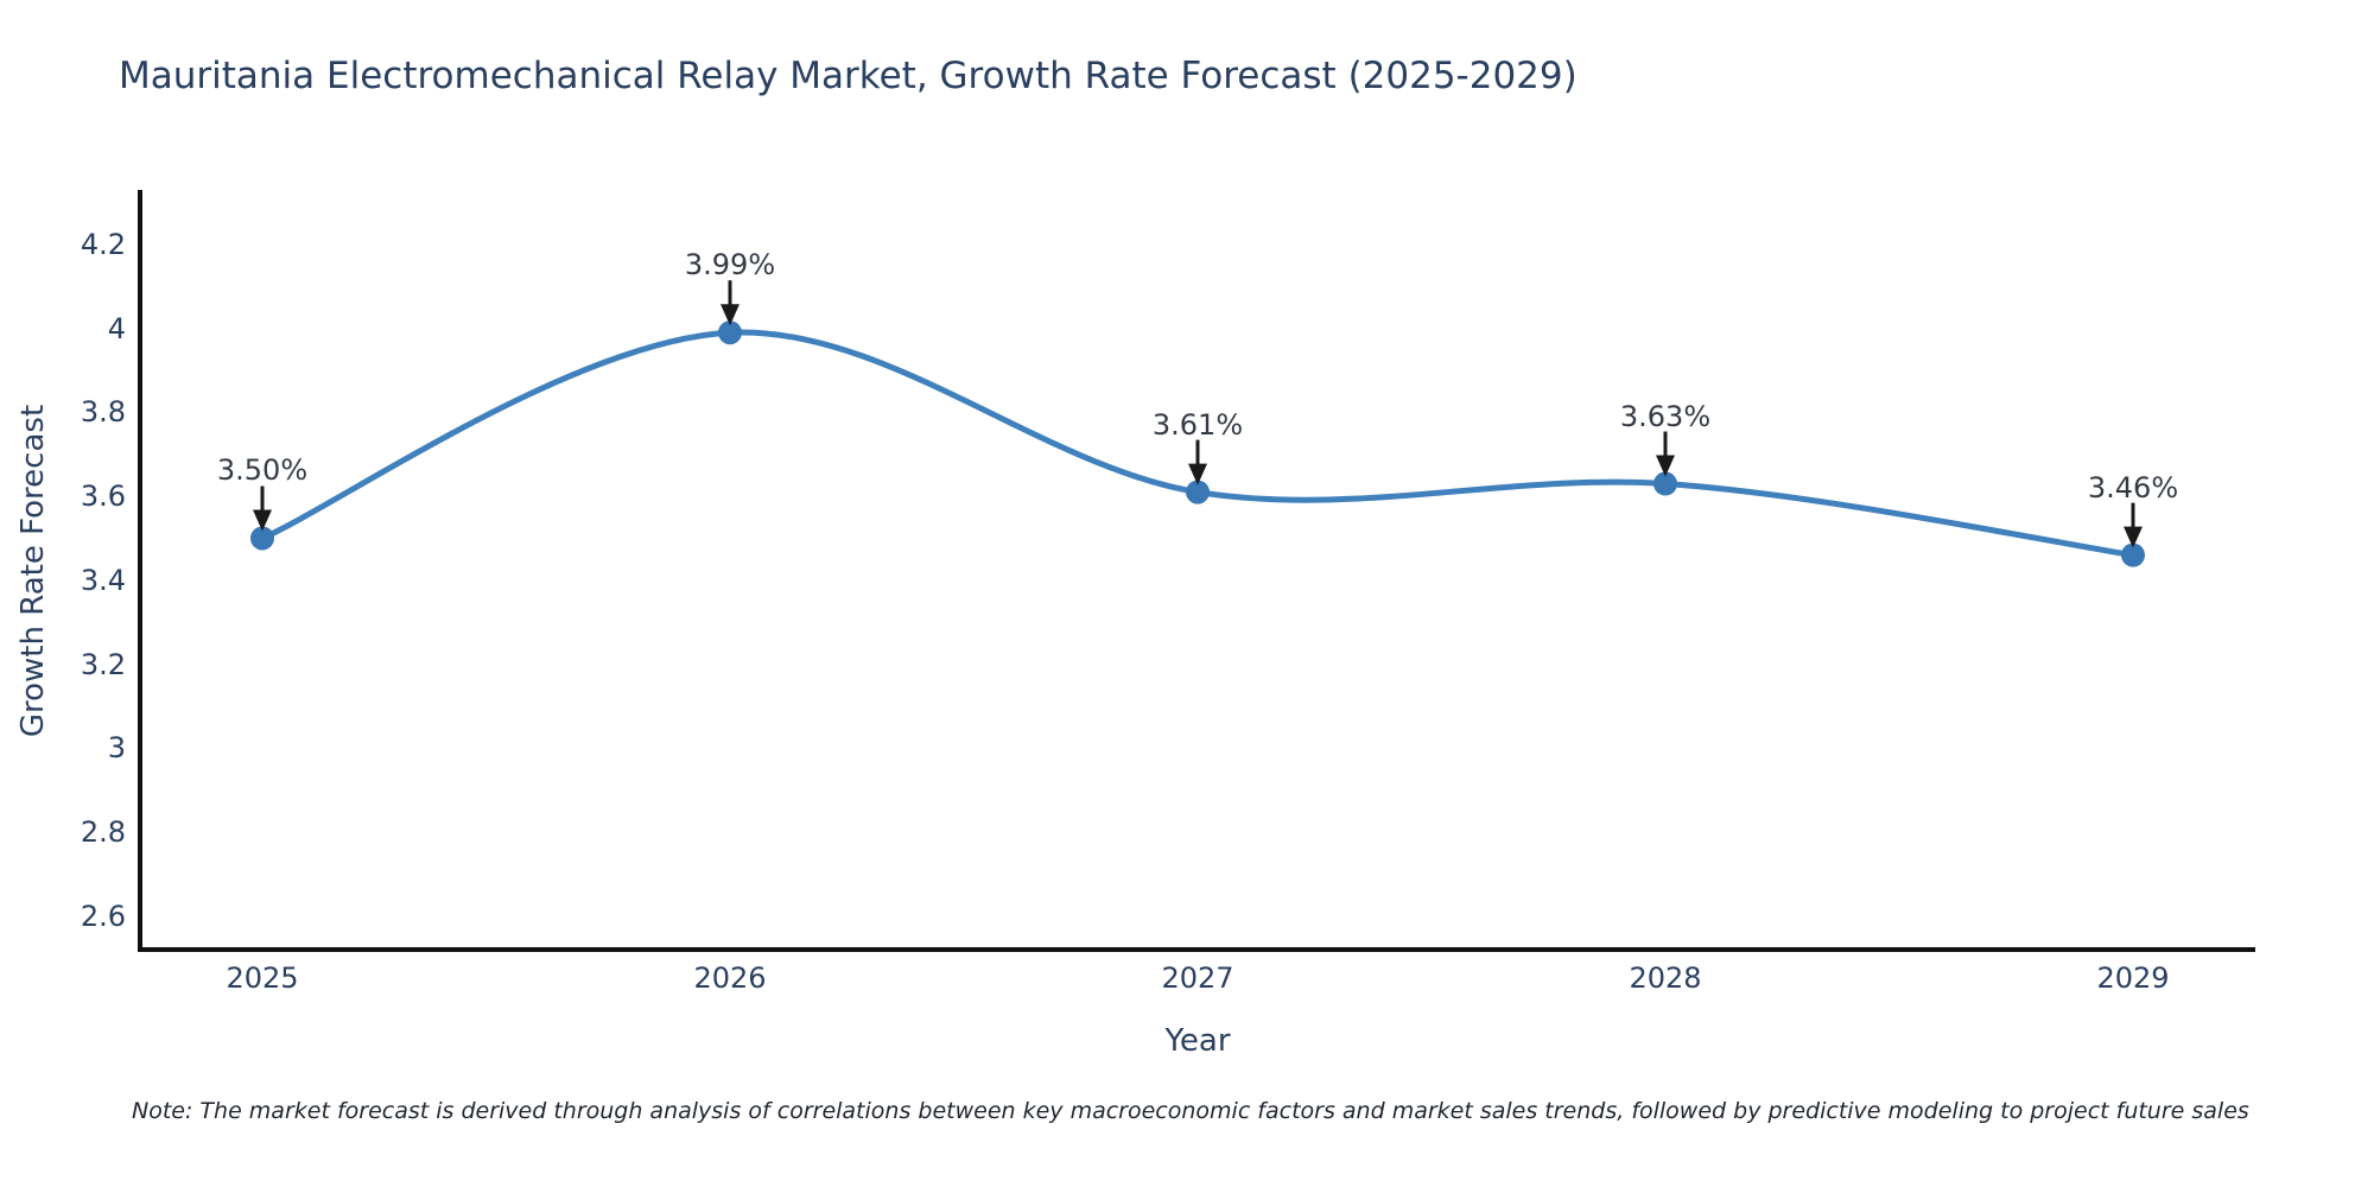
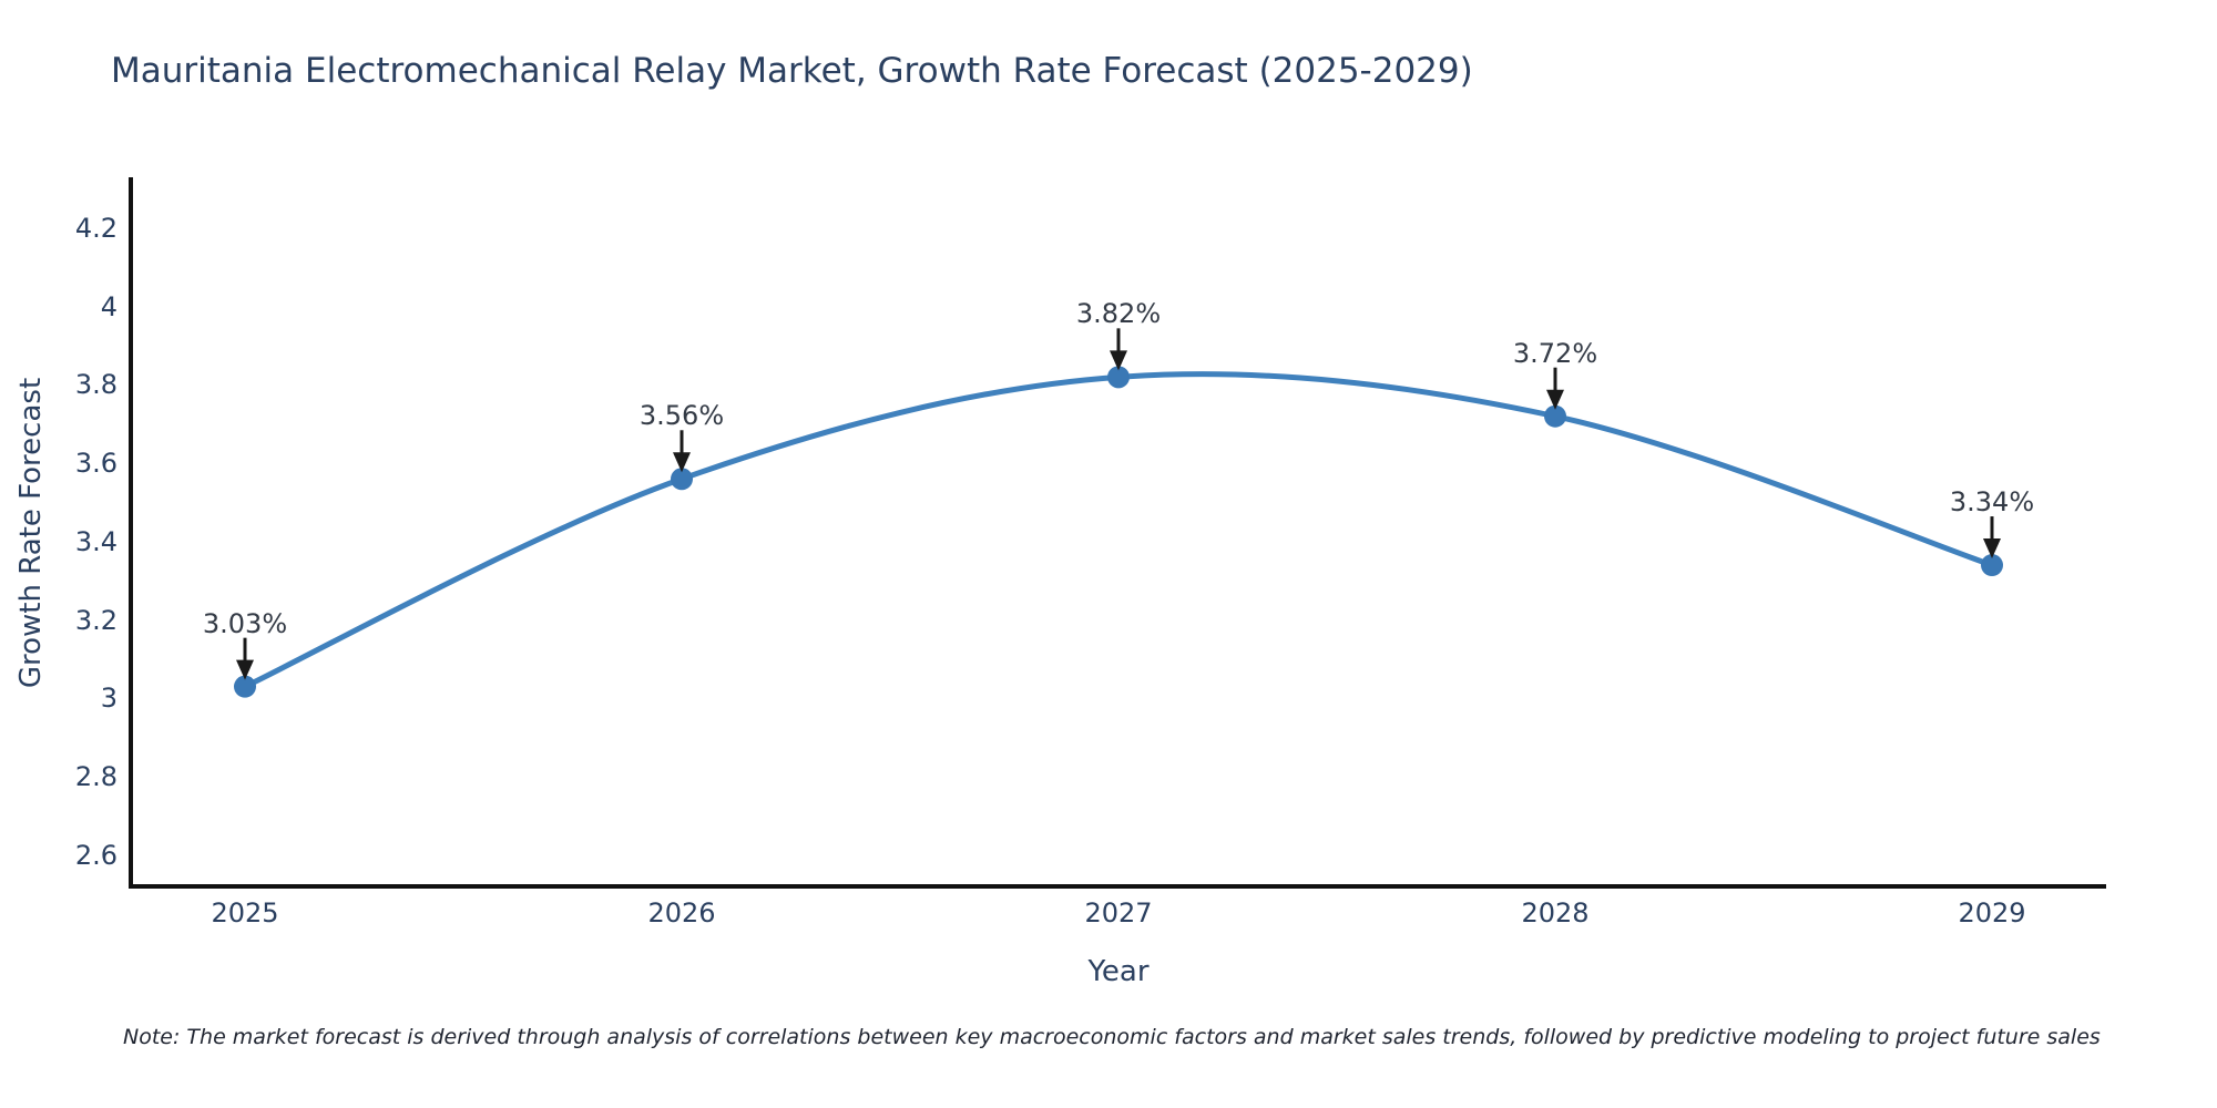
2025: 3.50% -> 3.03%
2026: 3.99% -> 3.56%
2027: 3.61% -> 3.82%
2028: 3.63% -> 3.72%
2029: 3.46% -> 3.34%
